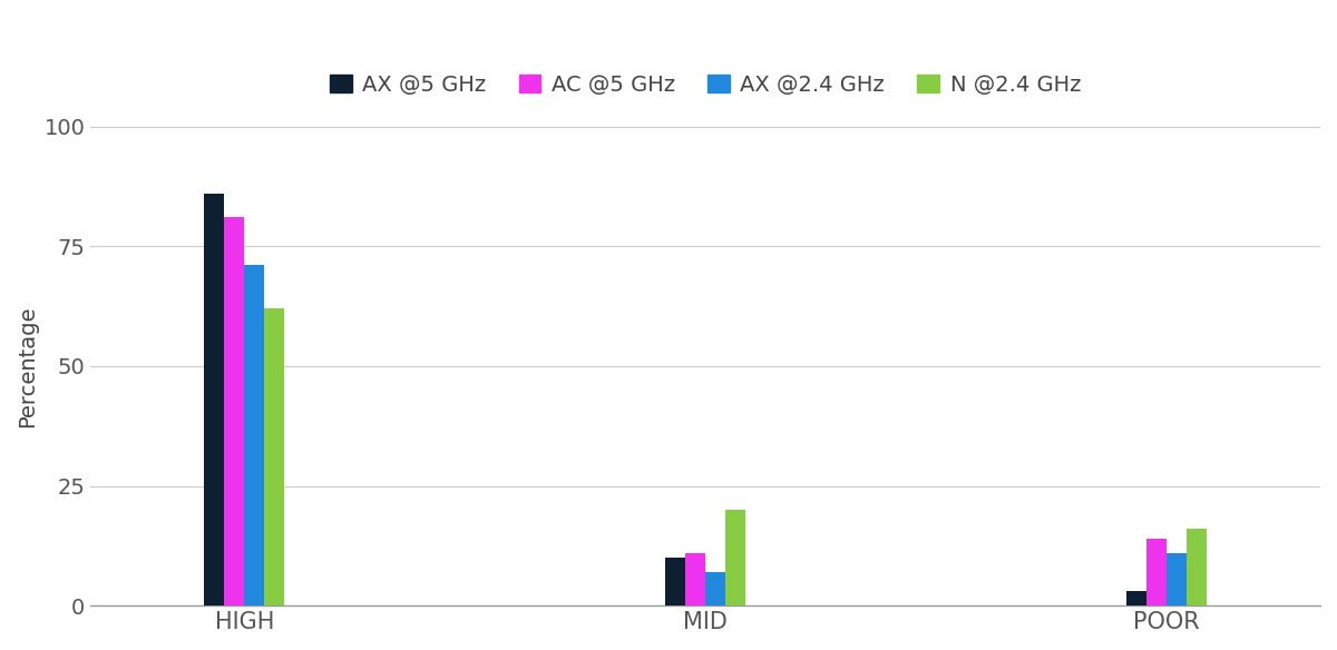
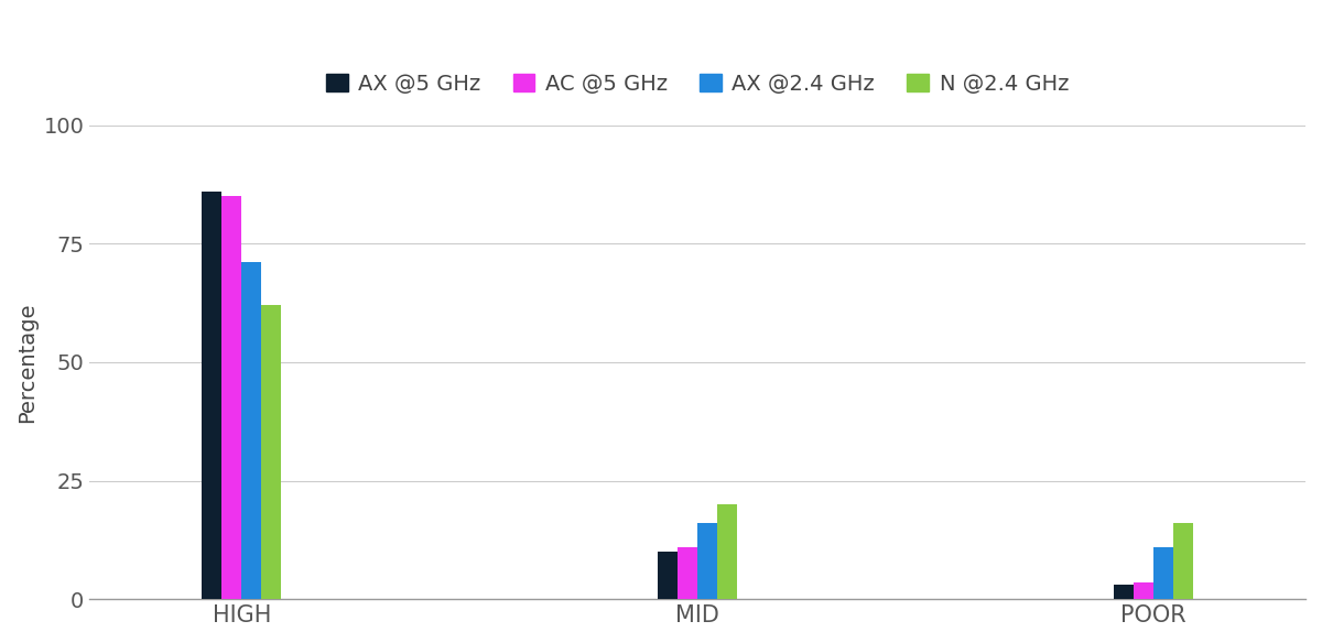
AC @5 GHz/HIGH: 81.0 -> 85.0
AX @2.4 GHz/MID: 7 -> 16
AC @5 GHz/POOR: 14.0 -> 3.5
